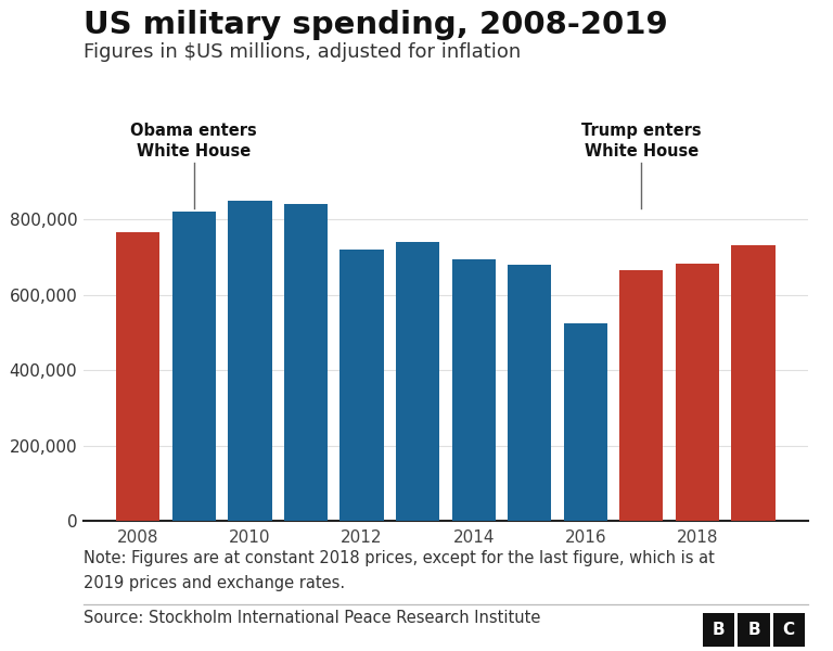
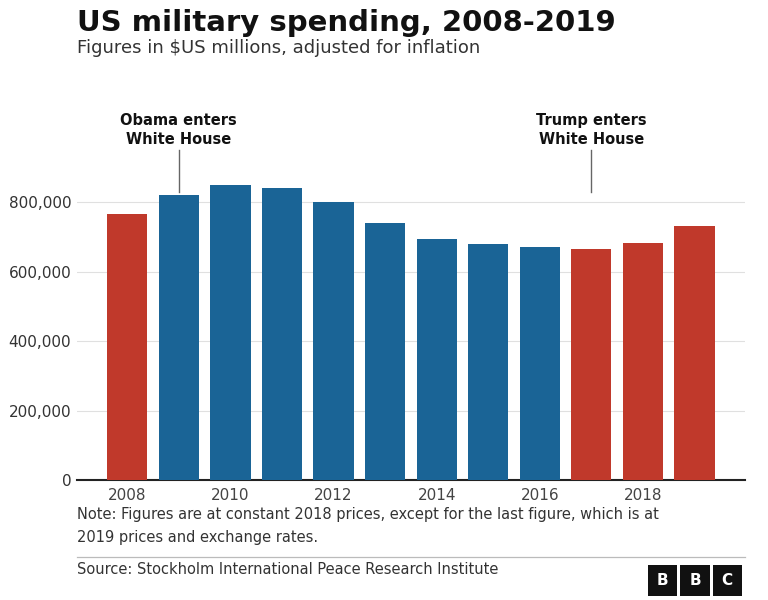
2012: 720,000 -> 800,000
2016: 525,000 -> 672,000
